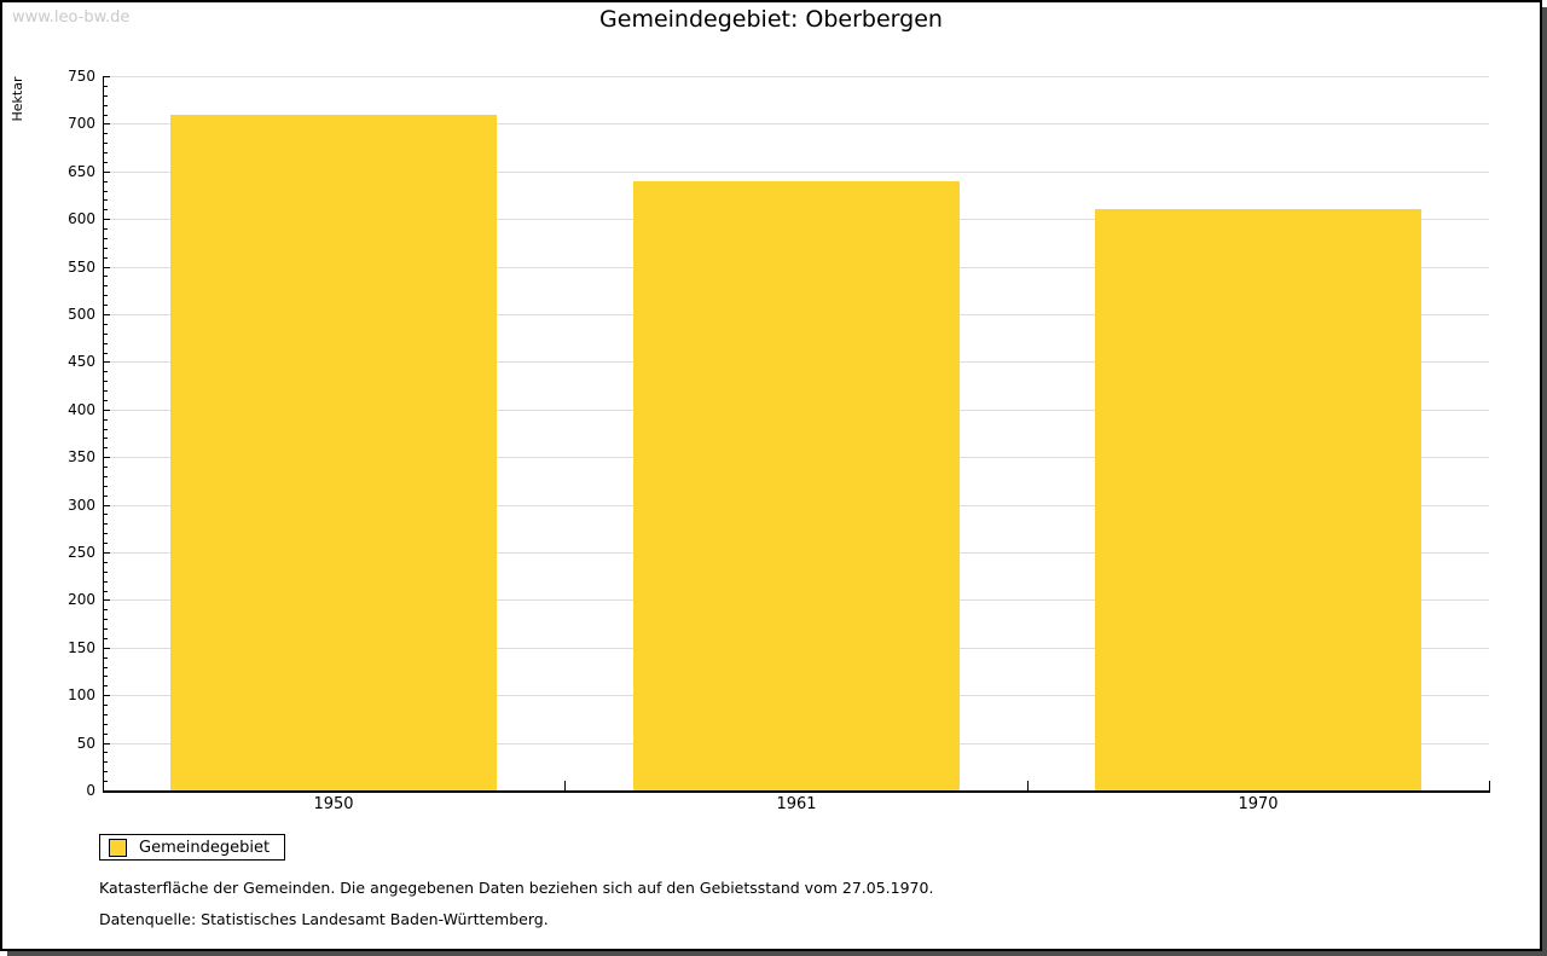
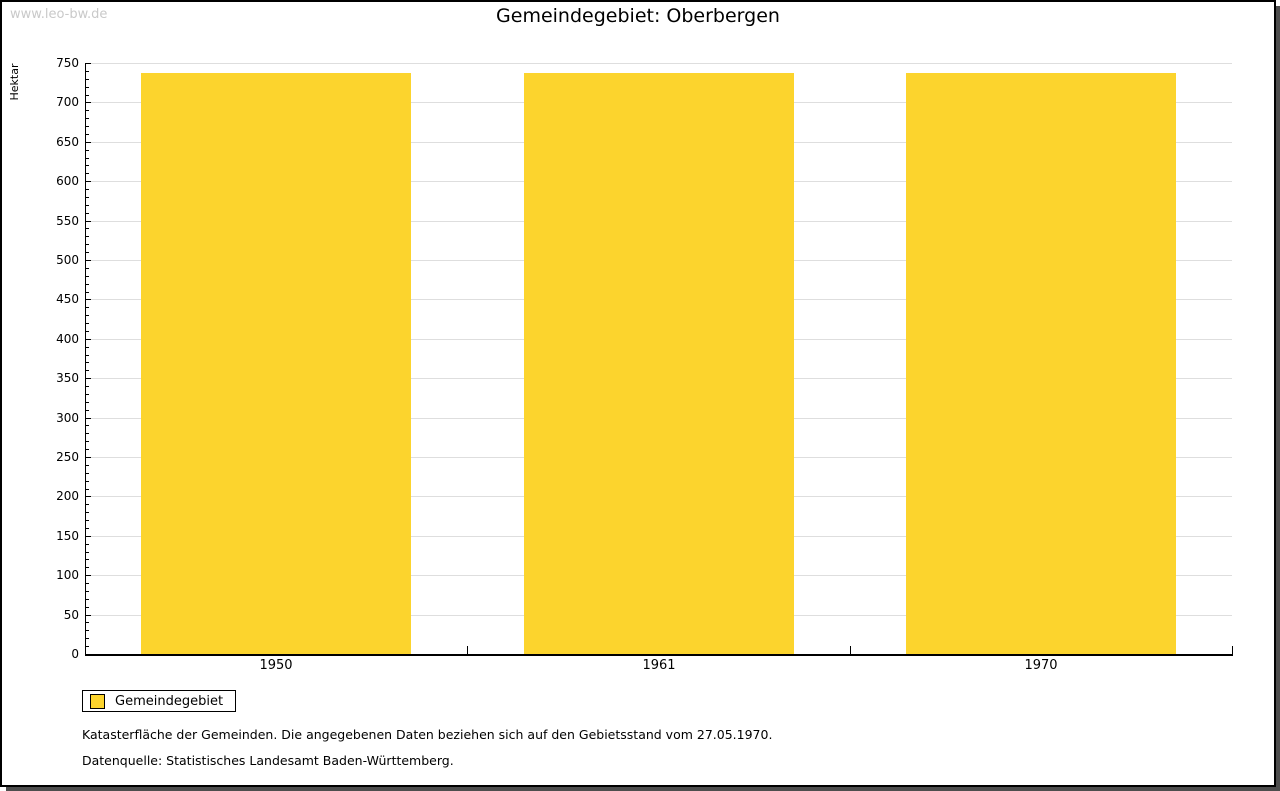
1950: 710 -> 740
1961: 640 -> 740
1970: 610 -> 740
